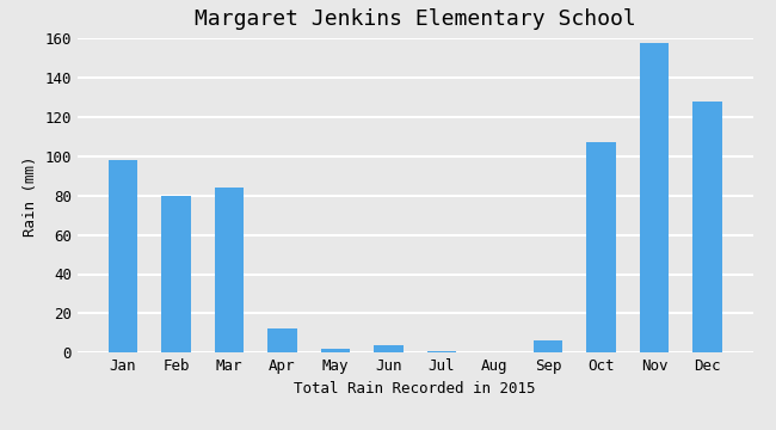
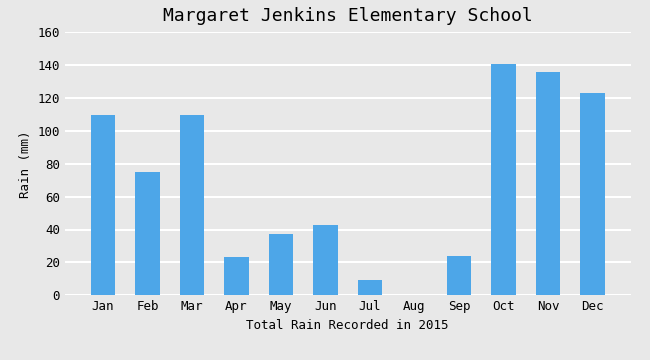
Jan: 98 -> 110
Feb: 80 -> 75
Mar: 84 -> 110
Apr: 12 -> 23
May: 2 -> 37
Jun: 4 -> 43
Jul: 1 -> 9
Sep: 6 -> 24
Oct: 107 -> 141
Nov: 158 -> 136
Dec: 128 -> 123
